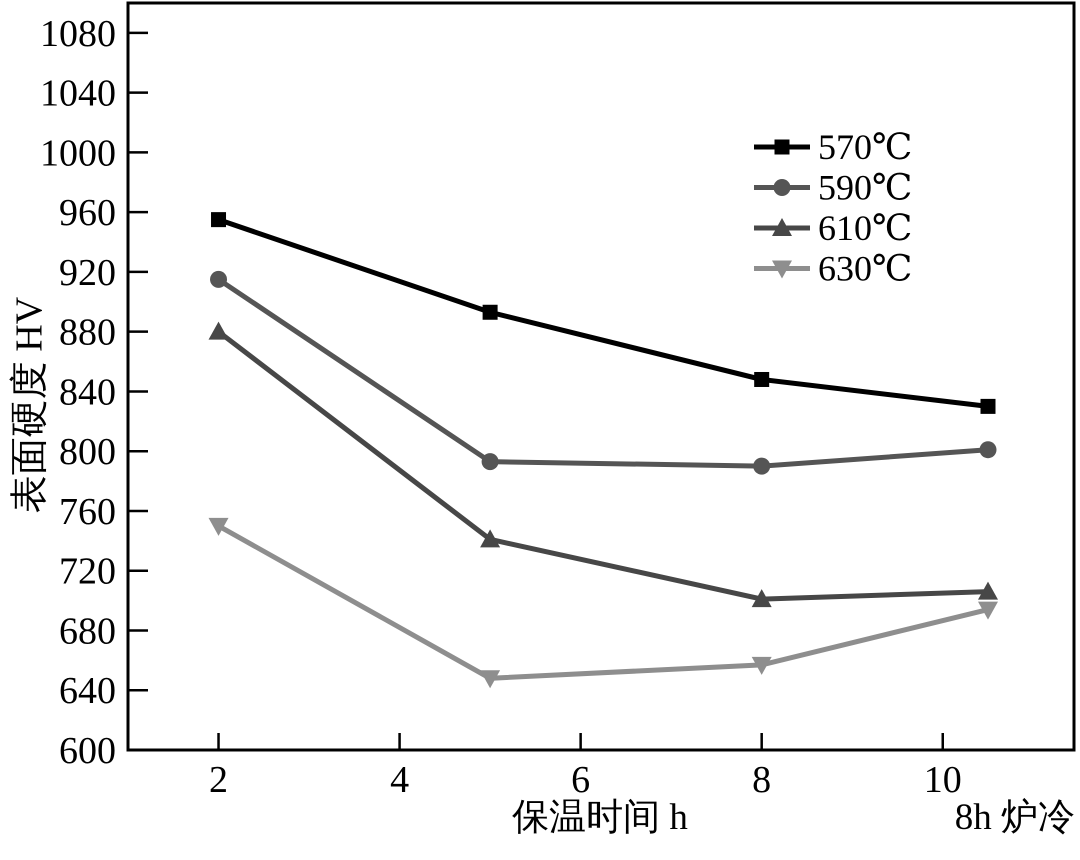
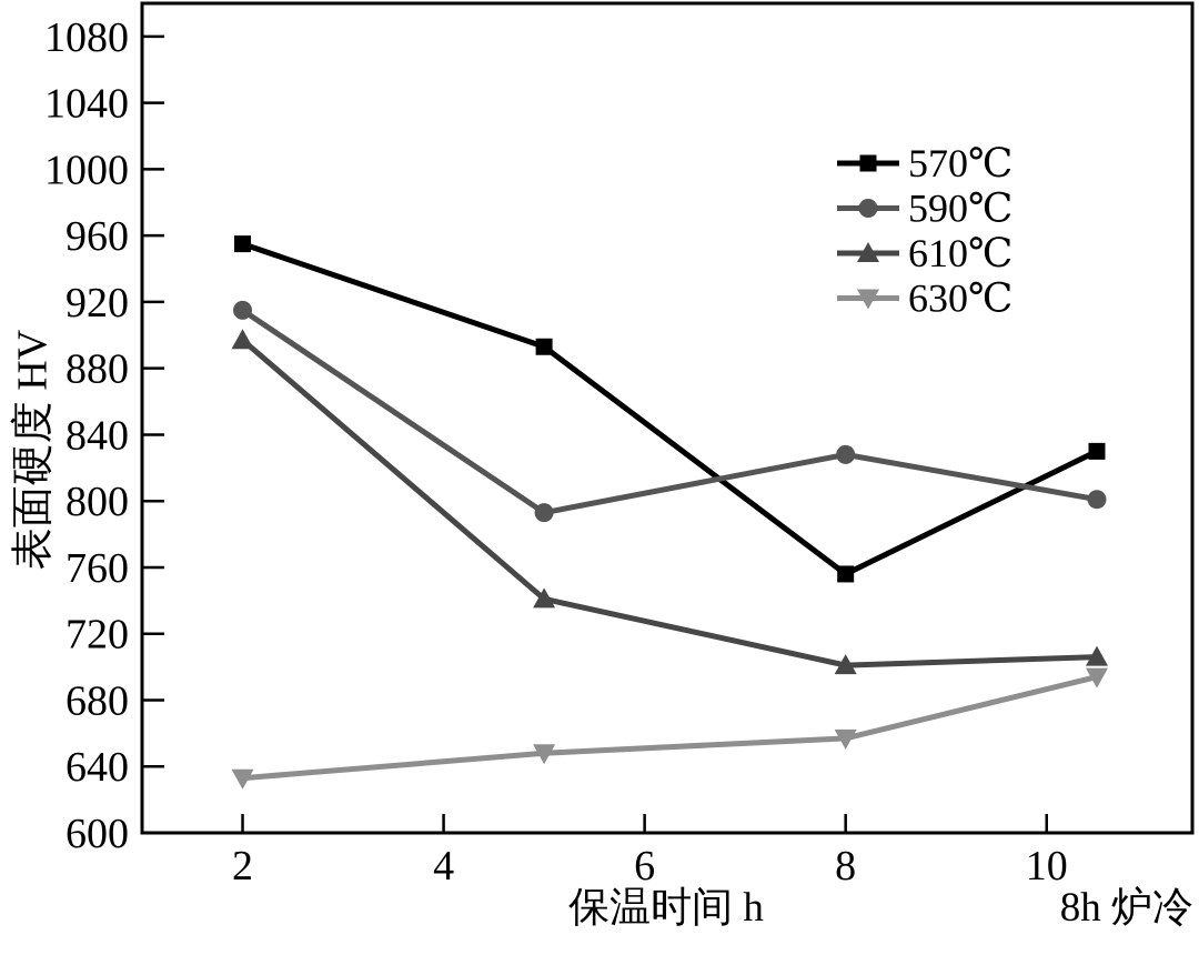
610℃/2: 880 -> 897
630℃/2: 750 -> 633
570℃/8: 848 -> 756
590℃/8: 790 -> 828
